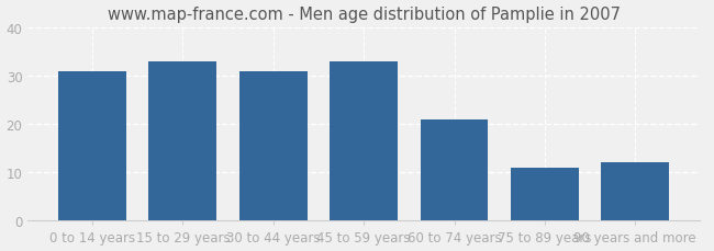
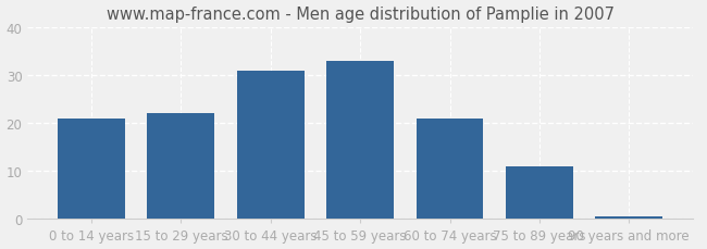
0 to 14 years: 31.0 -> 21.0
15 to 29 years: 33.0 -> 22.0
90 years and more: 12.0 -> 0.5
